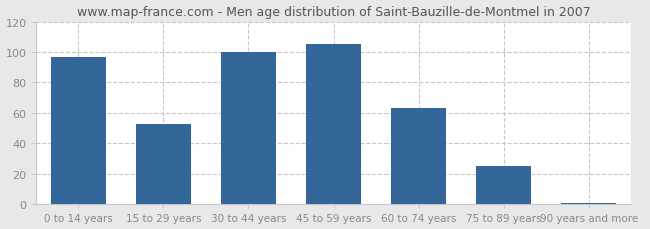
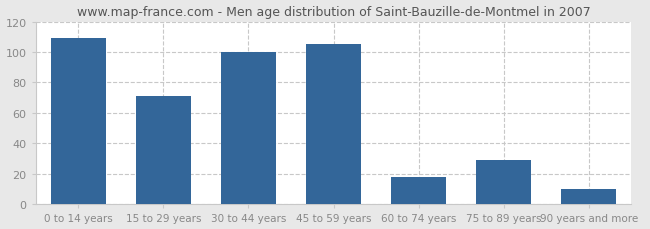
0 to 14 years: 97 -> 109
15 to 29 years: 53 -> 71
60 to 74 years: 63 -> 18
75 to 89 years: 25 -> 29
90 years and more: 1 -> 10
